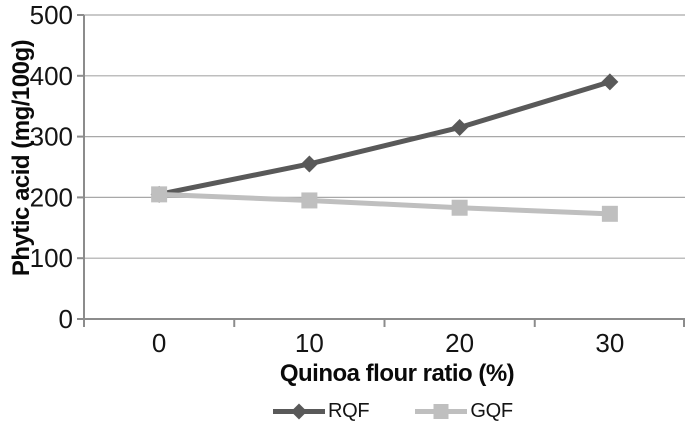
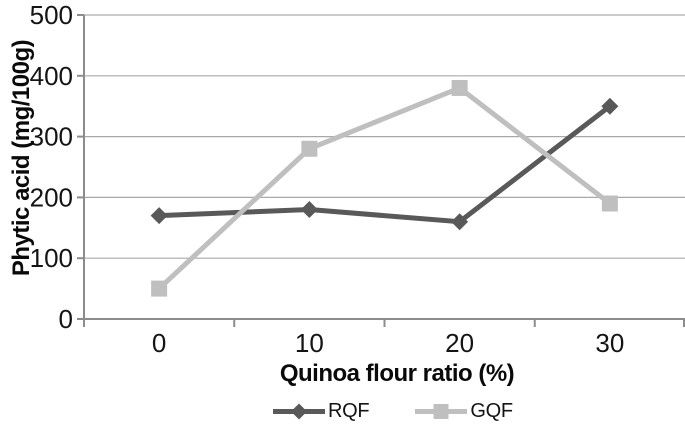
RQF/0: 200 -> 170
GQF/0: 200 -> 50
RQF/10: 260 -> 180
GQF/10: 200 -> 280
RQF/20: 320 -> 160
GQF/20: 180 -> 380
RQF/30: 390 -> 350
GQF/30: 170 -> 190
